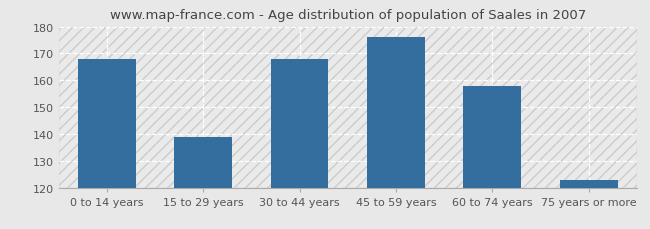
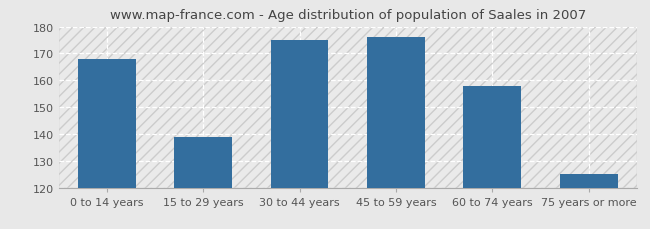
30 to 44 years: 168 -> 175
75 years or more: 123 -> 125
